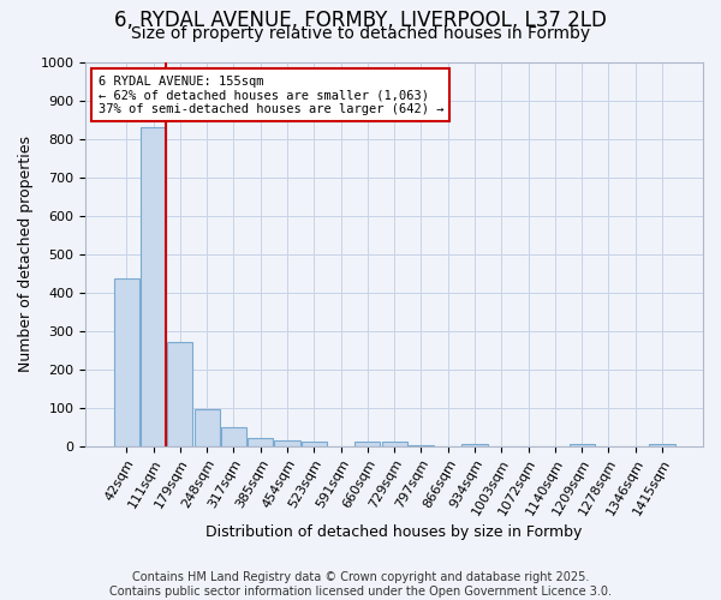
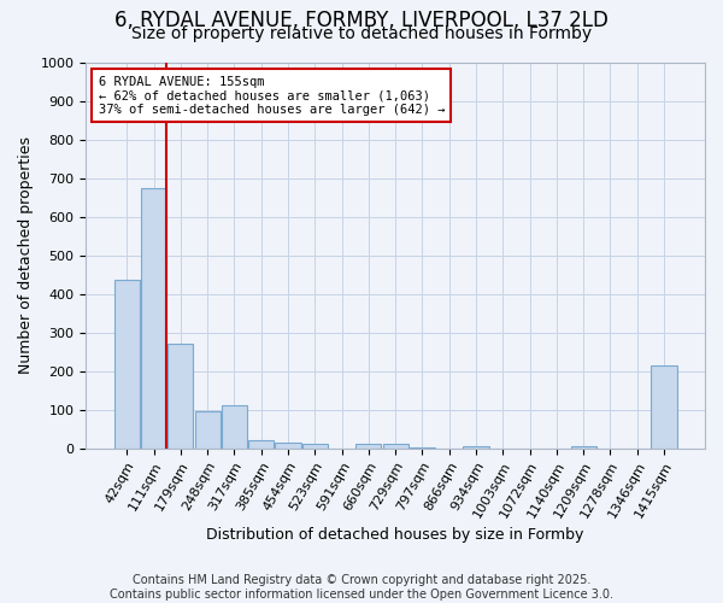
111sqm: 830 -> 675
317sqm: 50 -> 110
1415sqm: 5 -> 215
